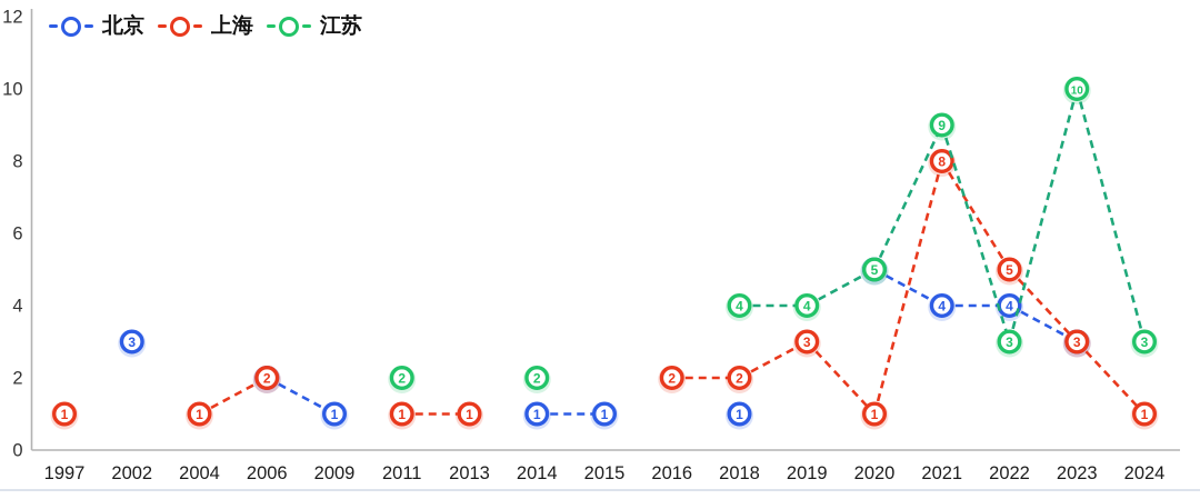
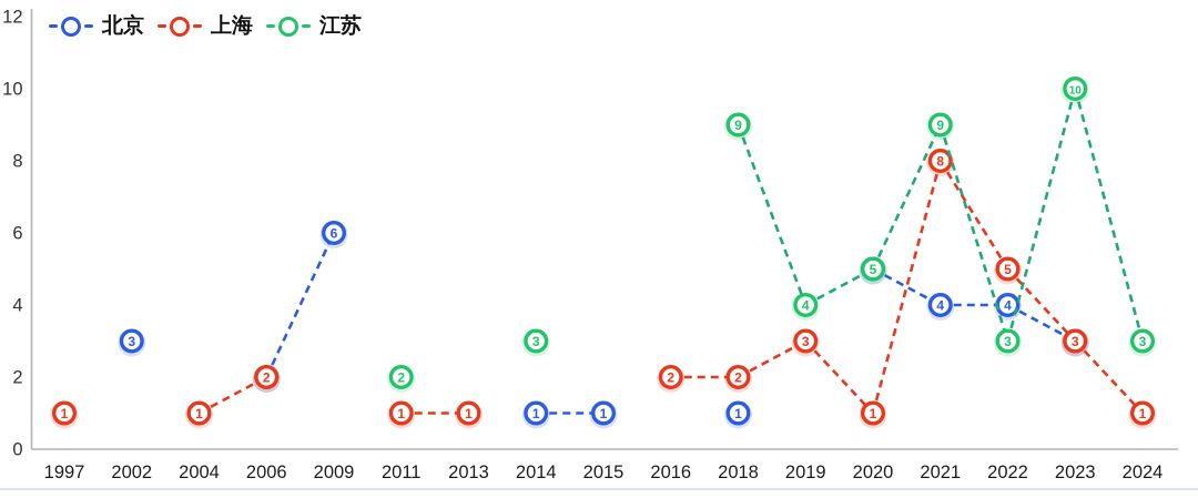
北京/2009: 1 -> 6
江苏/2014: 2 -> 3
江苏/2018: 4 -> 9
